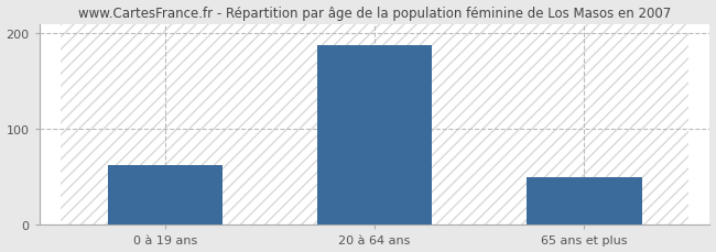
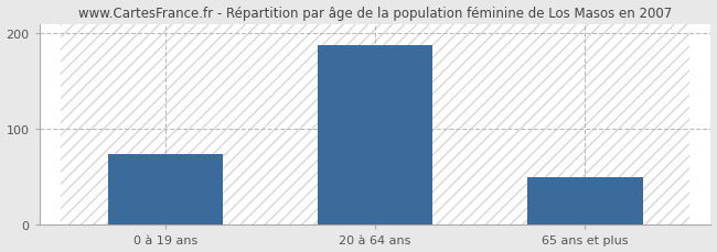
0 à 19 ans: 63 -> 74
